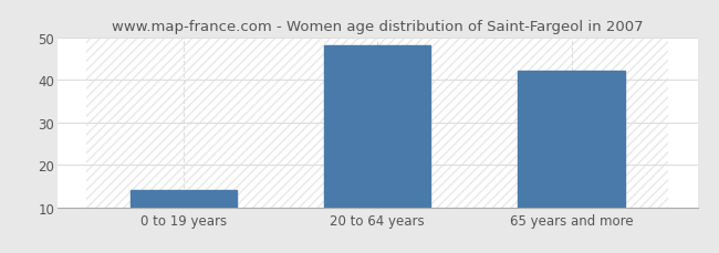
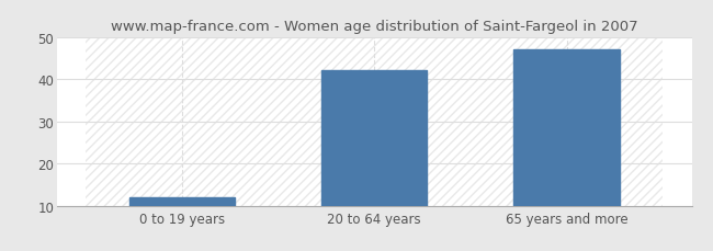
0 to 19 years: 14 -> 12
20 to 64 years: 48 -> 42
65 years and more: 42 -> 47
